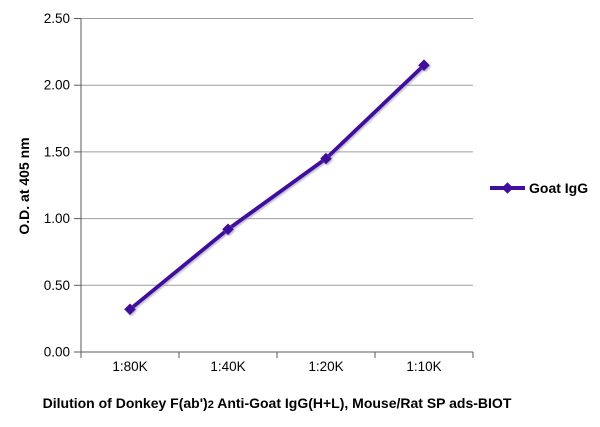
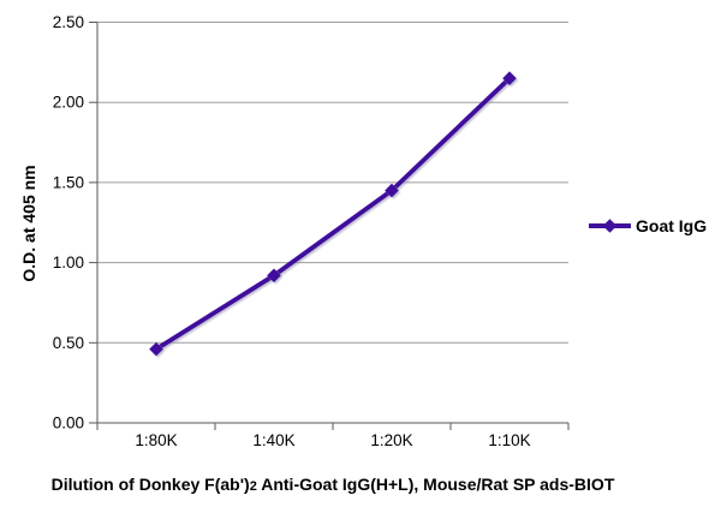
1:80K: 0.32 -> 0.46
